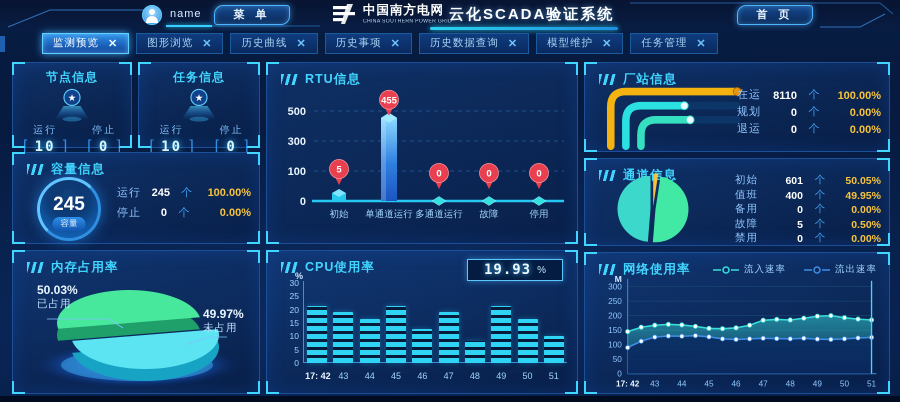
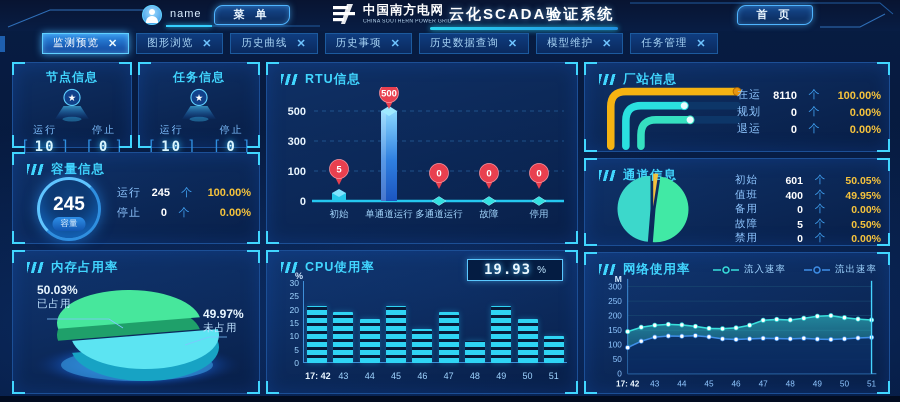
RTU信息/单通道运行: 455 -> 500
